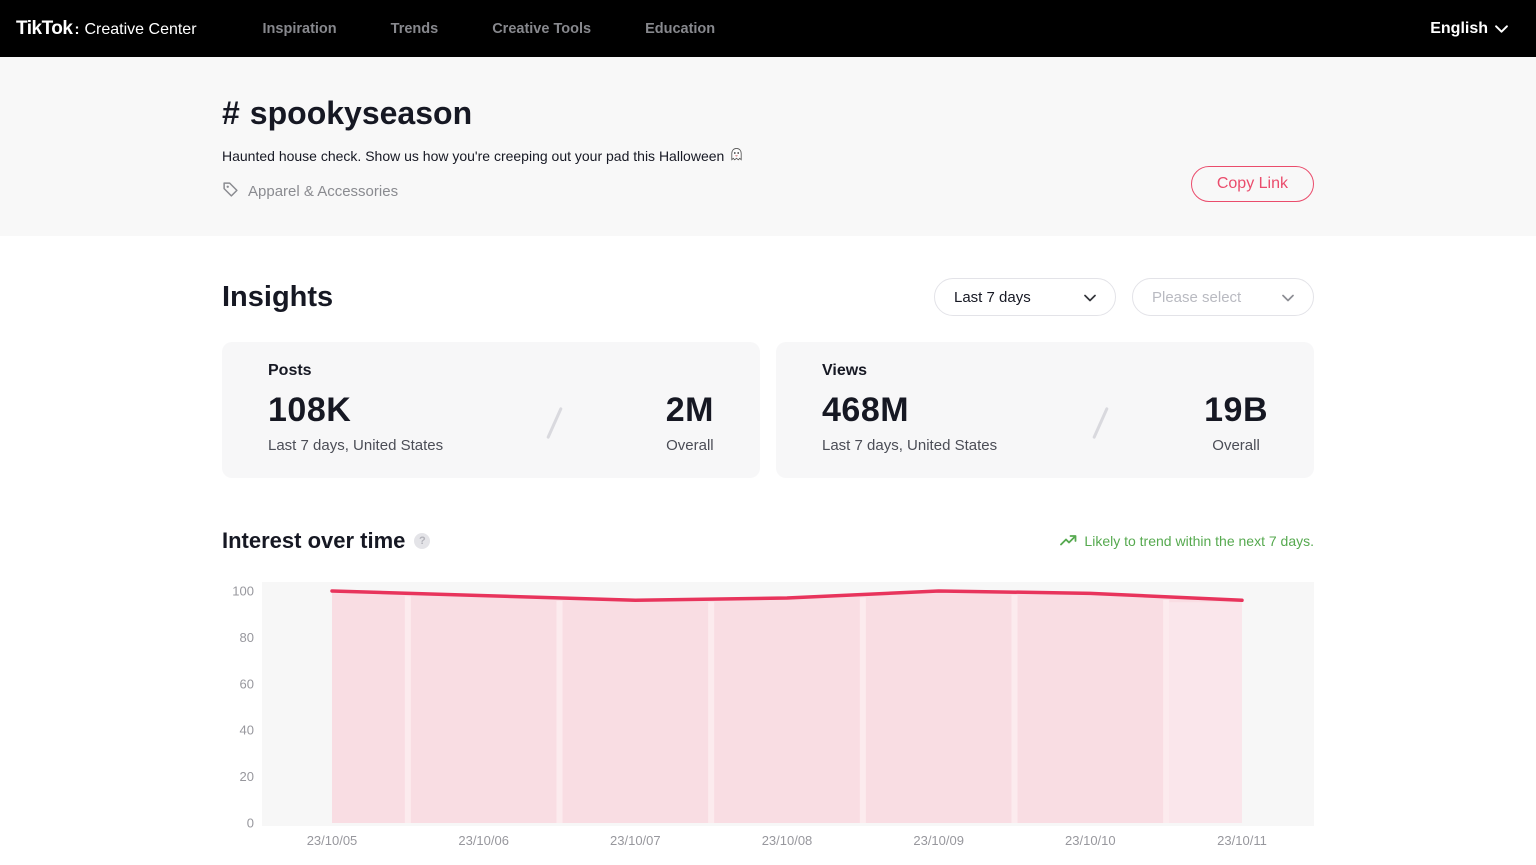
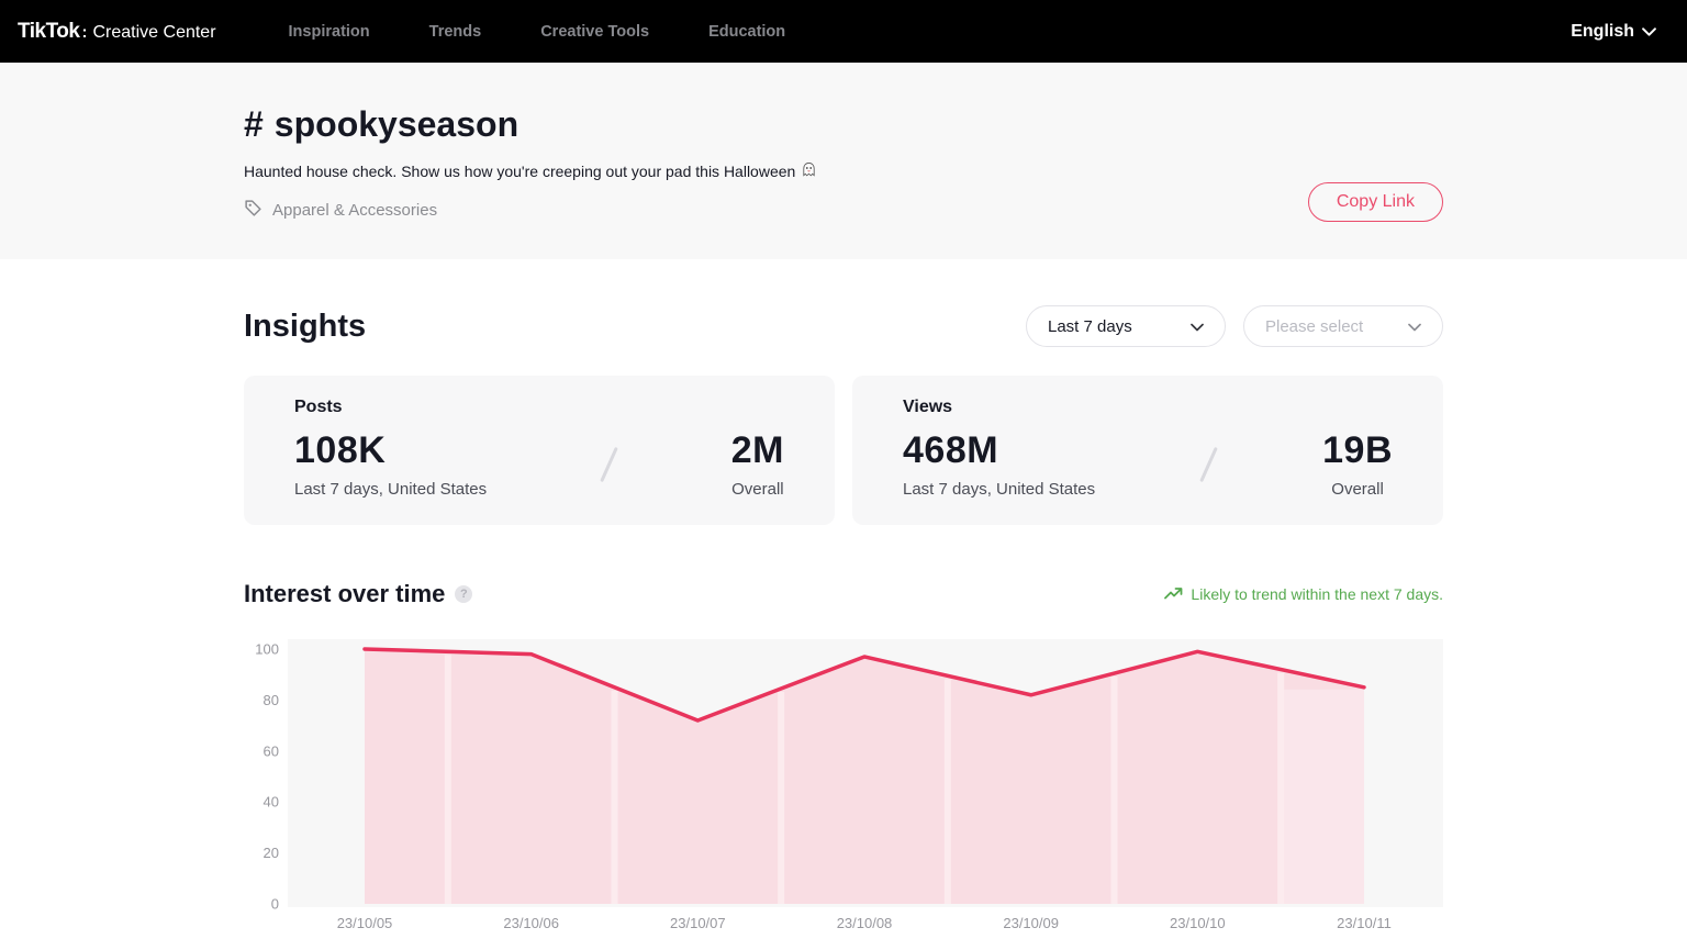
23/10/07: 96 -> 72
23/10/09: 100 -> 82
23/10/11: 96 -> 85
